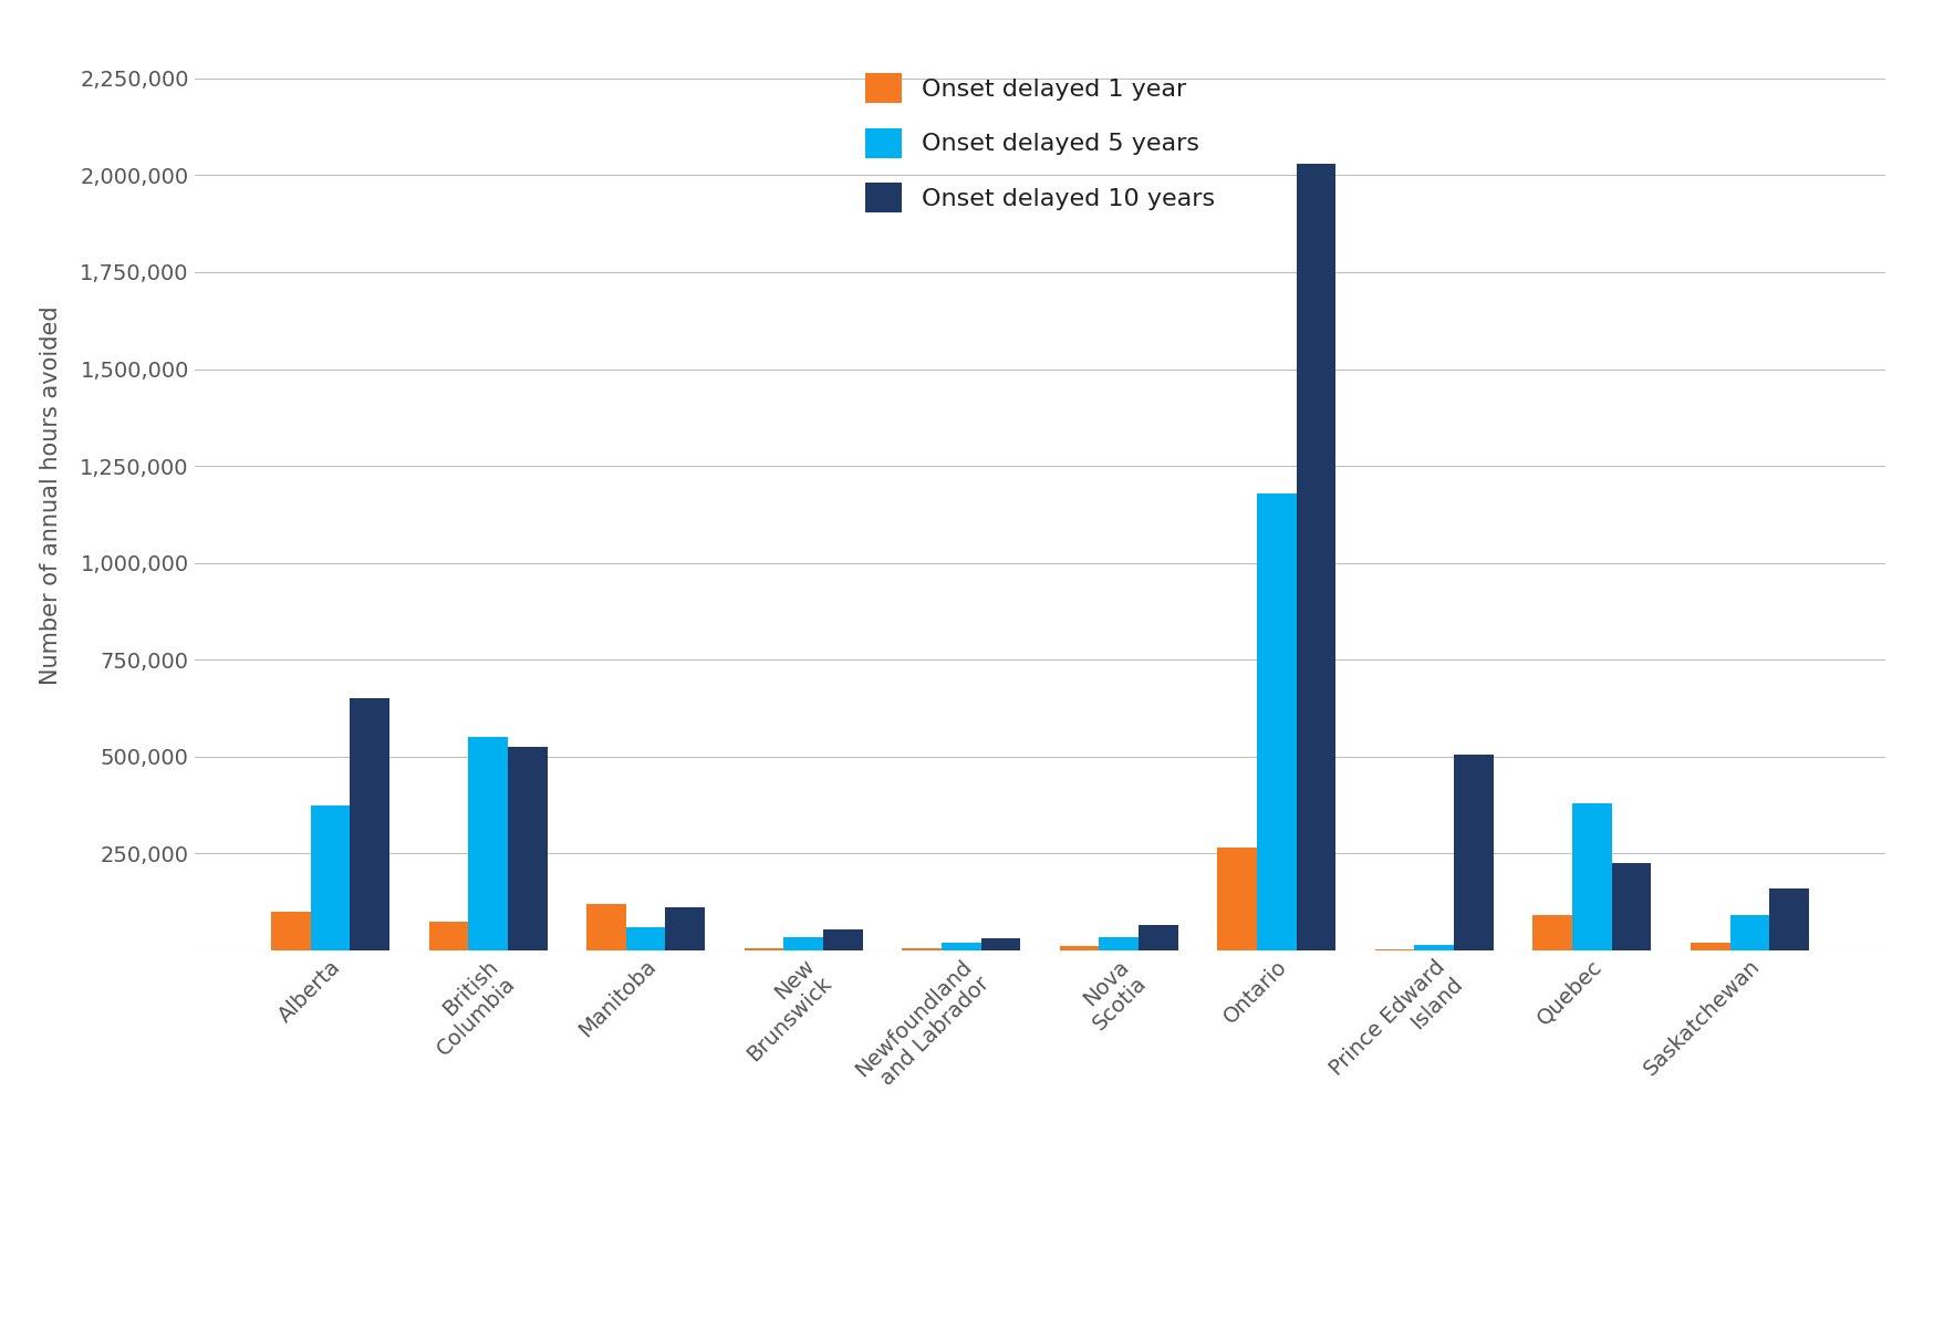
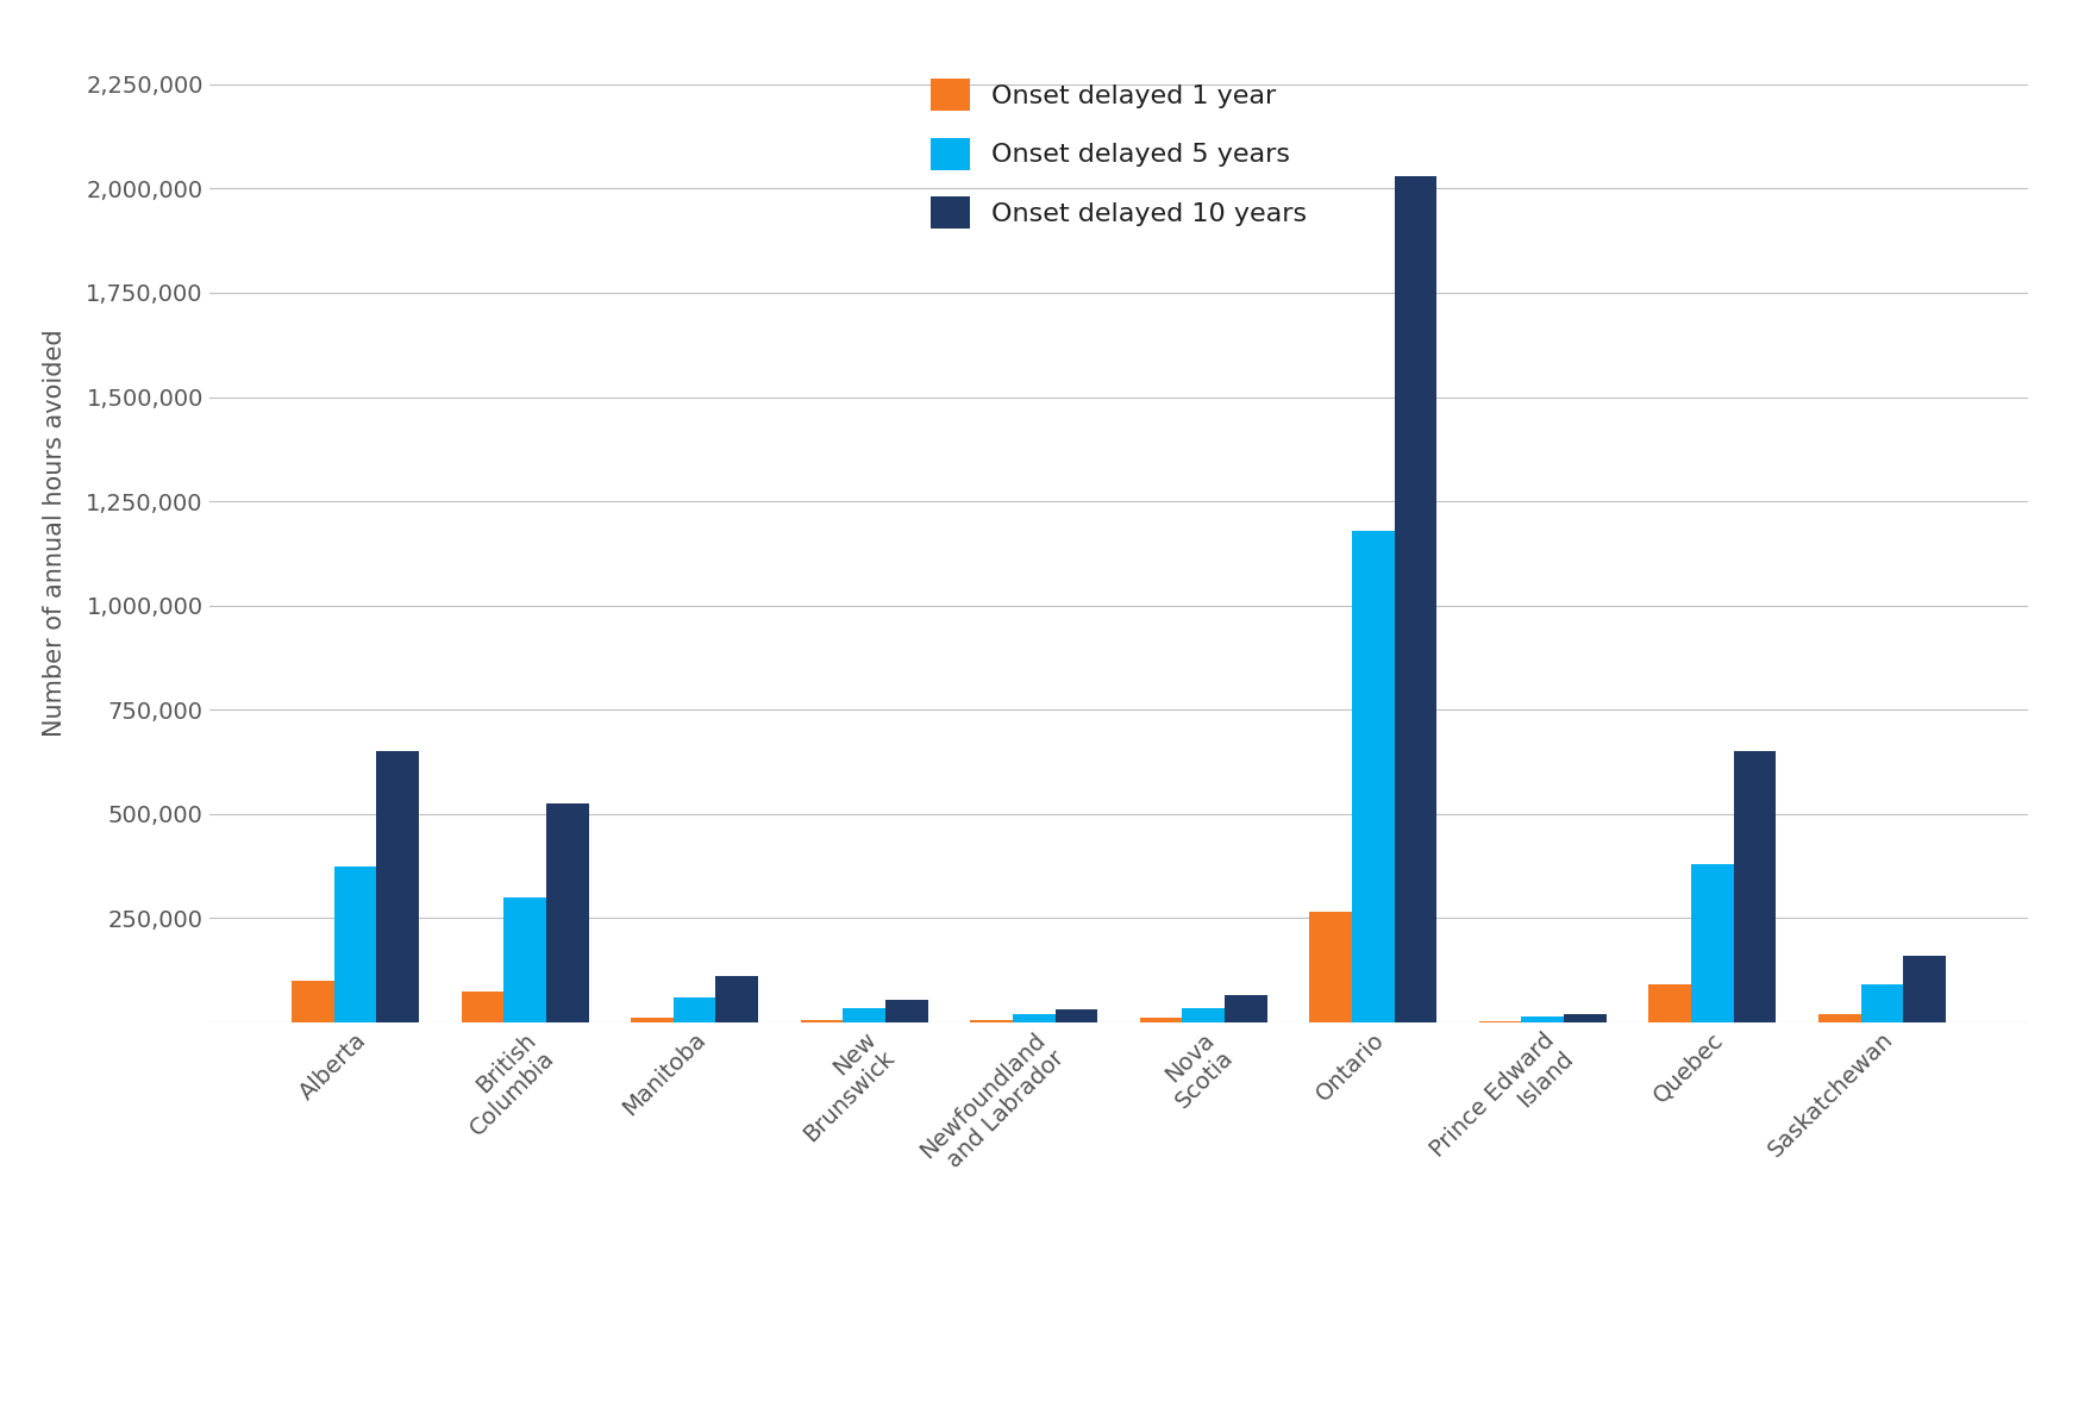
Onset delayed 5 years/British Columbia: 550,000 -> 300,000
Onset delayed 1 year/Manitoba: 120,000 -> 10,000
Onset delayed 10 years/Prince Edward Island: 505,000 -> 20,000
Onset delayed 10 years/Quebec: 225,000 -> 650,000
